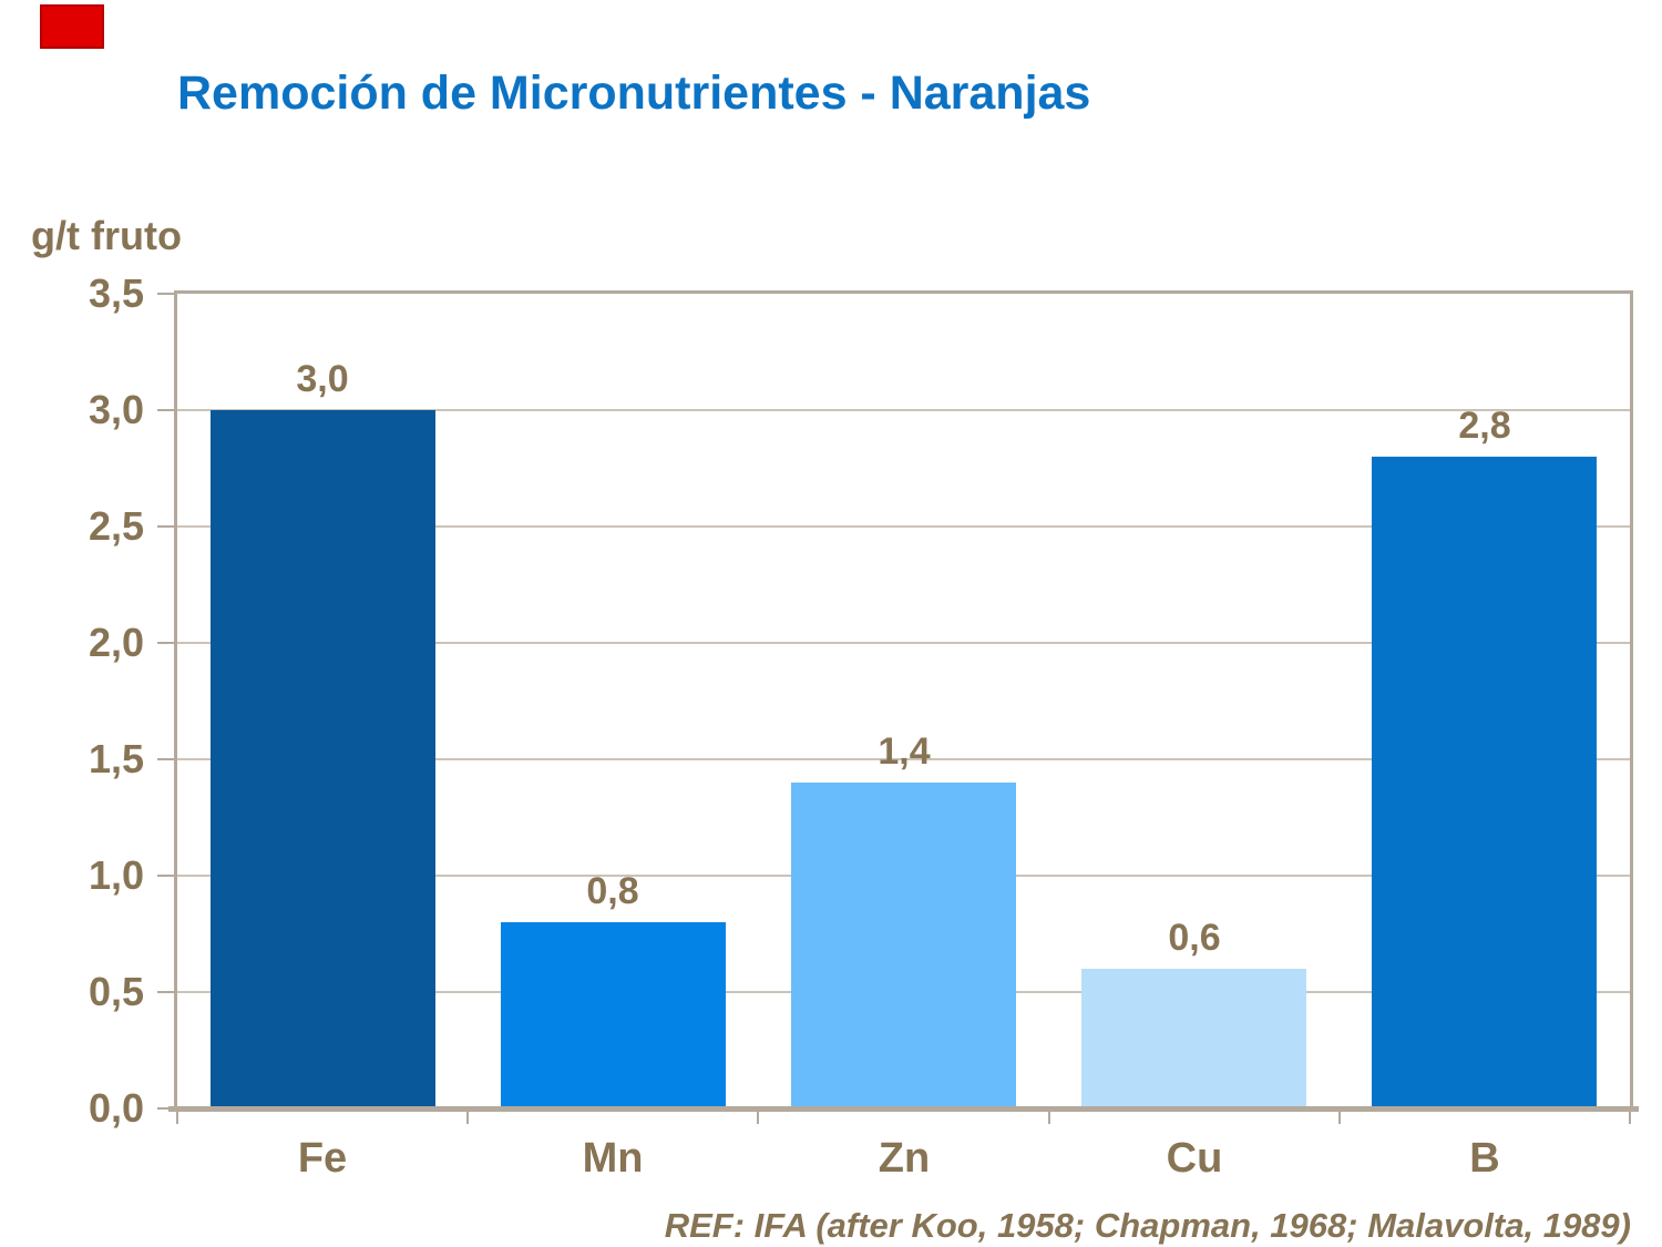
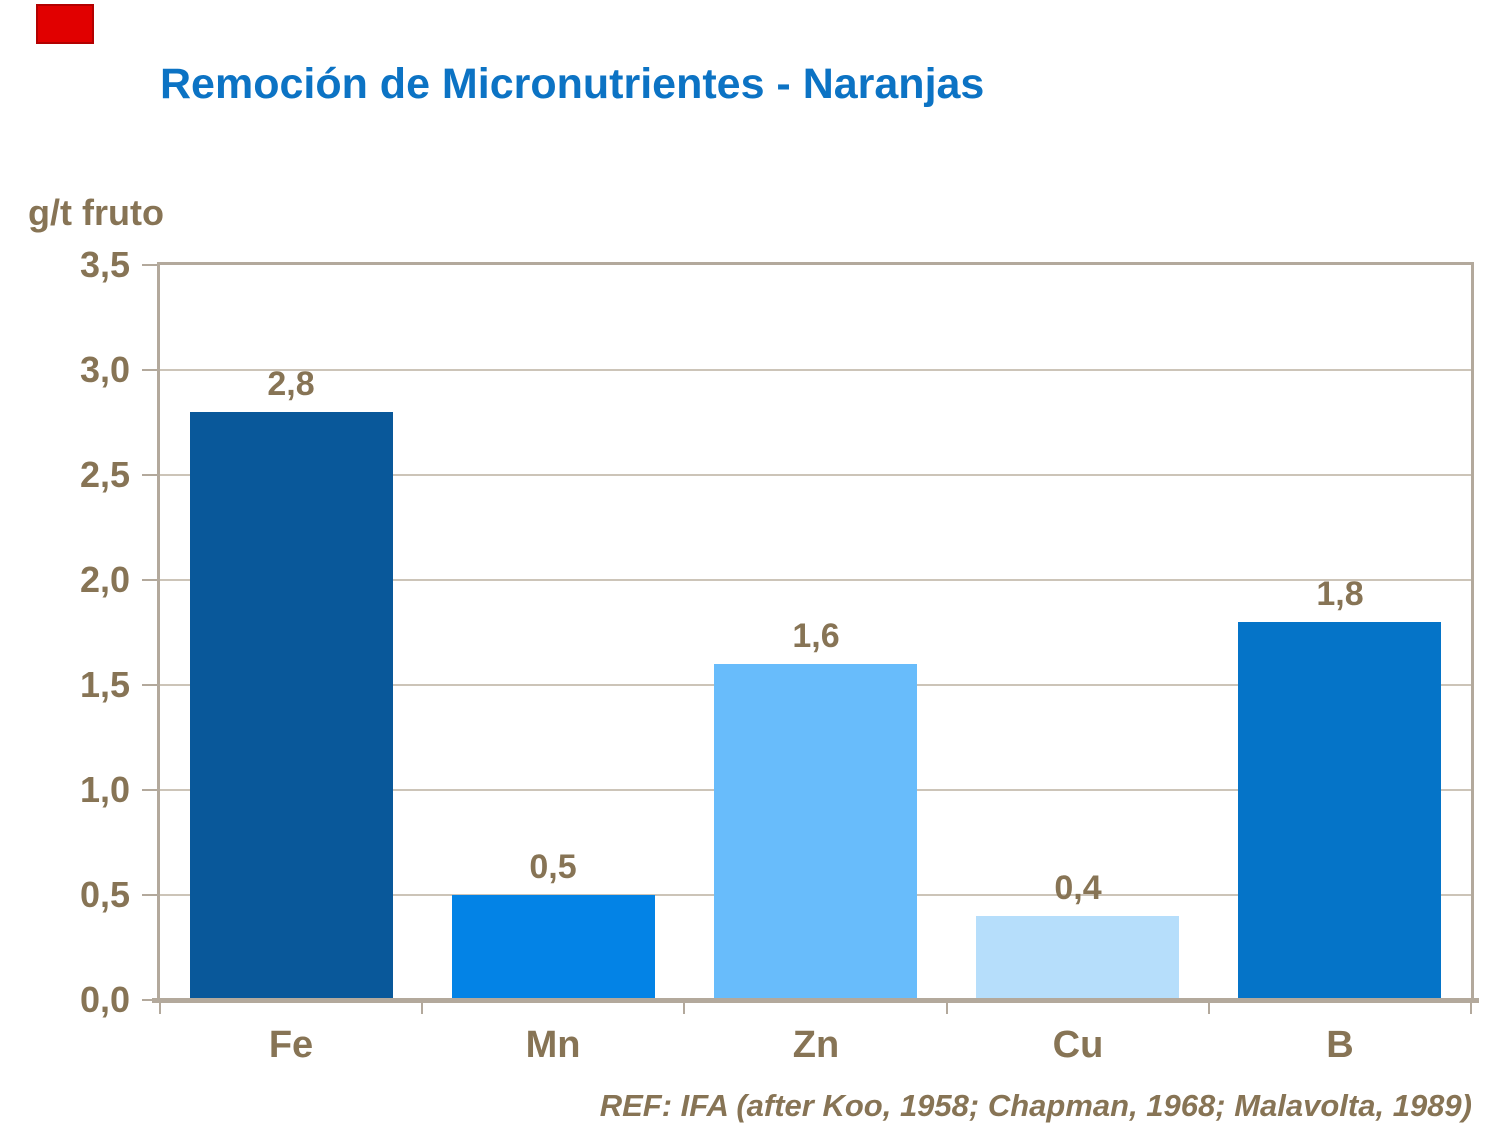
Fe: 3,0 -> 2,8
Mn: 0,8 -> 0,5
Zn: 1,4 -> 1,6
Cu: 0,6 -> 0,4
B: 2,8 -> 1,8
